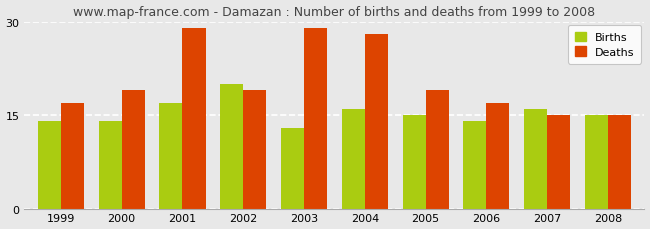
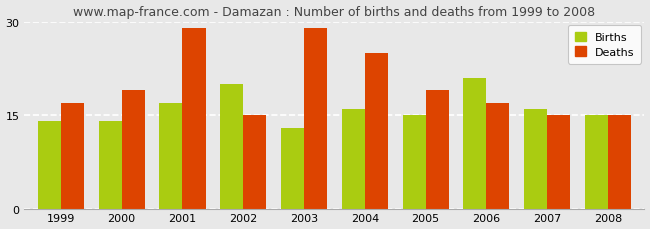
Deaths/2002: 19 -> 15
Deaths/2004: 28 -> 25
Births/2006: 14 -> 21
